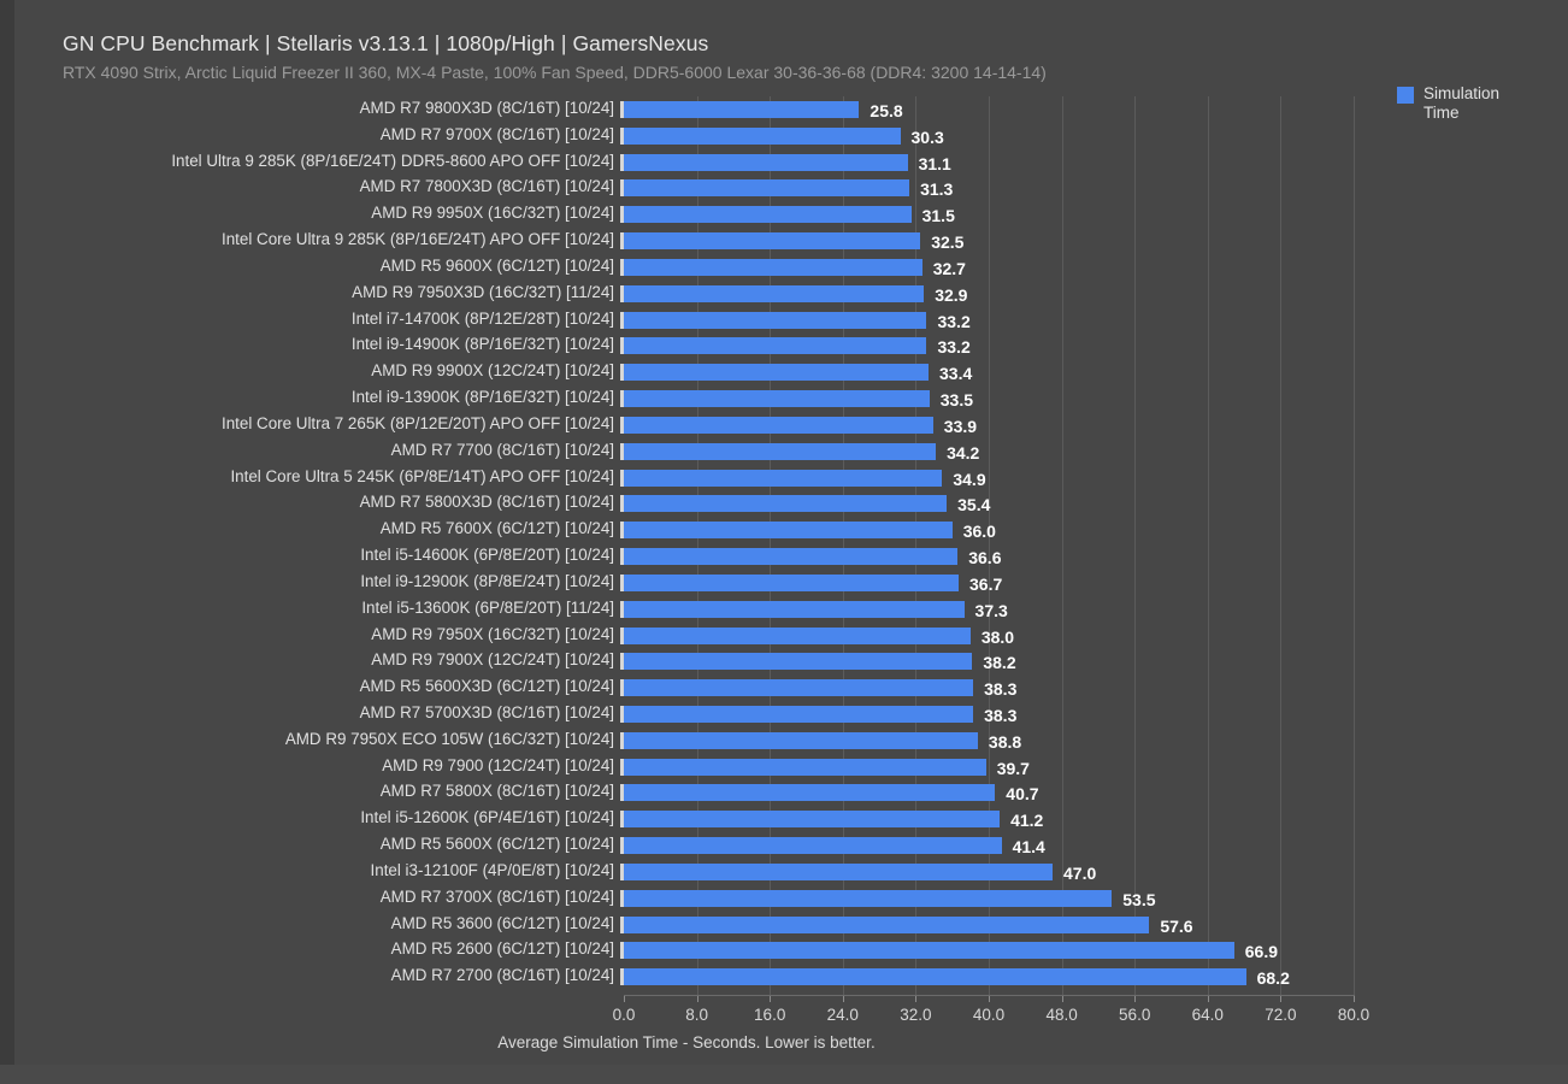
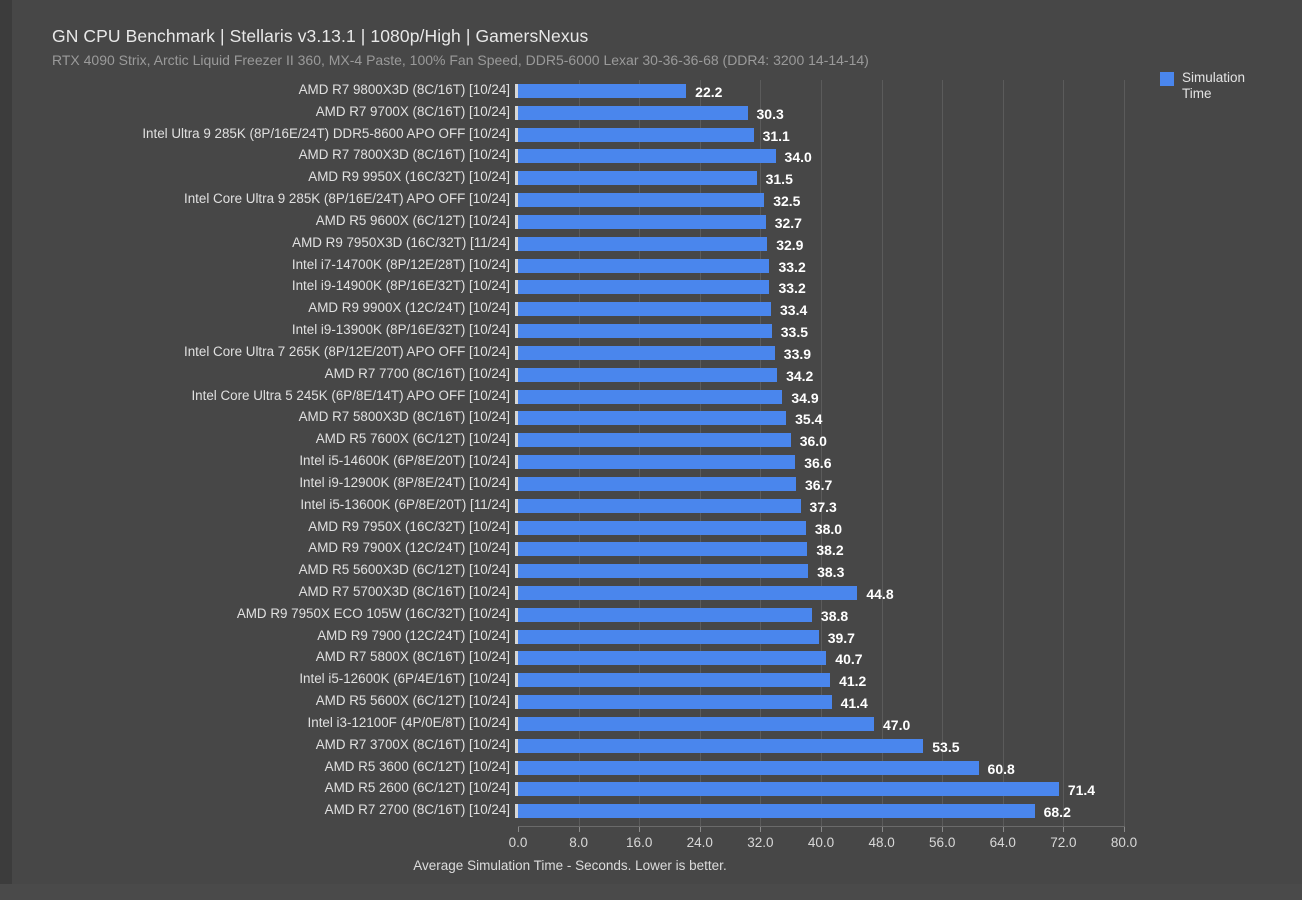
AMD R7 9800X3D (8C/16T) [10/24]: 25.8 -> 22.2
AMD R7 7800X3D (8C/16T) [10/24]: 31.3 -> 34.0
AMD R7 5700X3D (8C/16T) [10/24]: 38.3 -> 44.8
AMD R5 3600 (6C/12T) [10/24]: 57.6 -> 60.8
AMD R5 2600 (6C/12T) [10/24]: 66.9 -> 71.4
